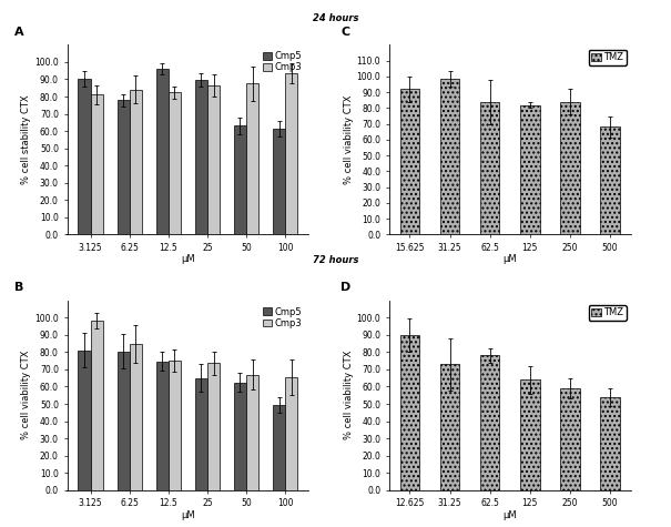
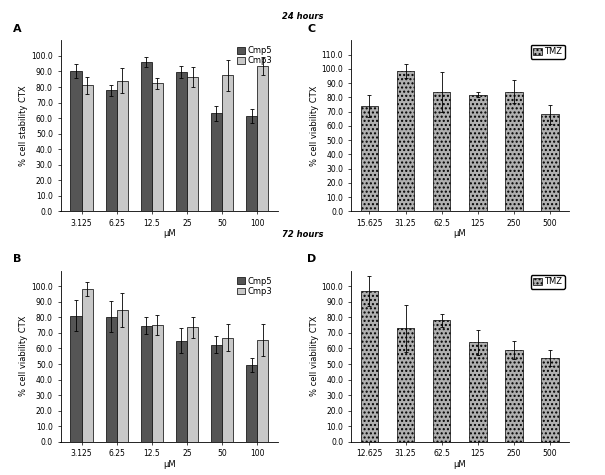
15.625: 92 -> 74
12.625: 90 -> 97
